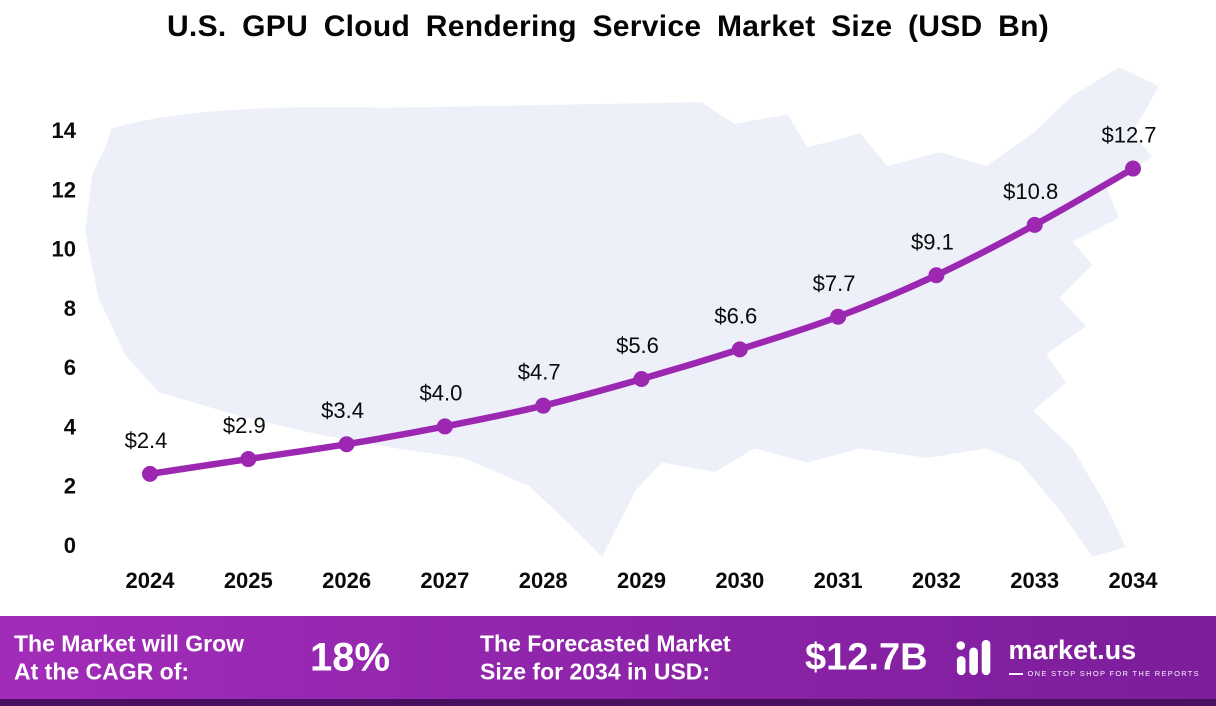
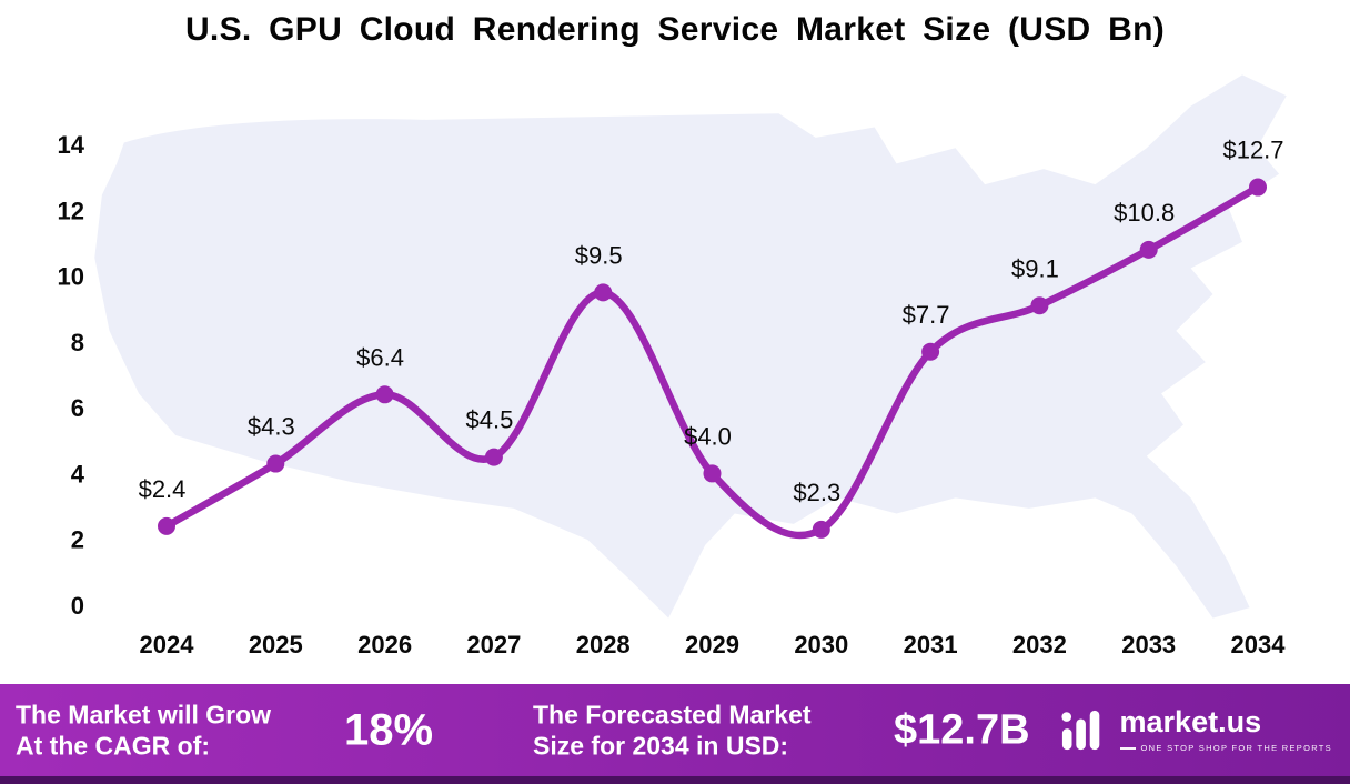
2025: $2.9 -> $4.3
2026: $3.4 -> $6.4
2027: $4.0 -> $4.5
2028: $4.7 -> $9.5
2029: $5.6 -> $4.0
2030: $6.6 -> $2.3
